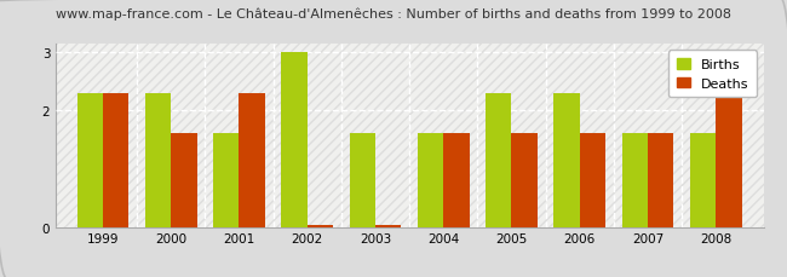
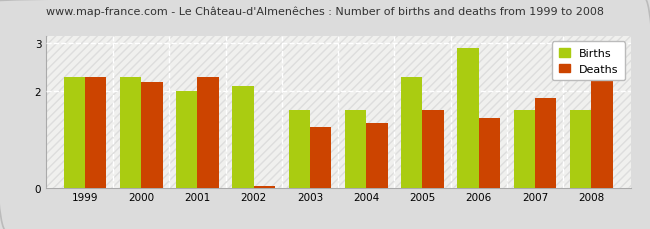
Deaths/2000: 1.60 -> 2.20
Births/2001: 1.6 -> 2.0
Births/2002: 3.0 -> 2.1
Deaths/2003: 0.03 -> 1.25
Deaths/2004: 1.60 -> 1.35
Births/2006: 2.3 -> 2.9
Deaths/2006: 1.60 -> 1.45
Deaths/2007: 1.60 -> 1.85
